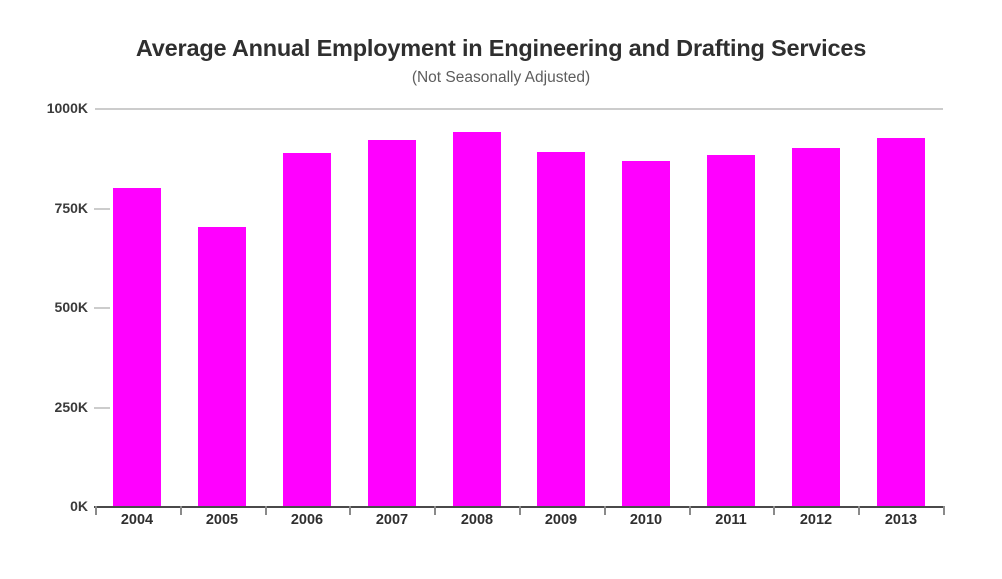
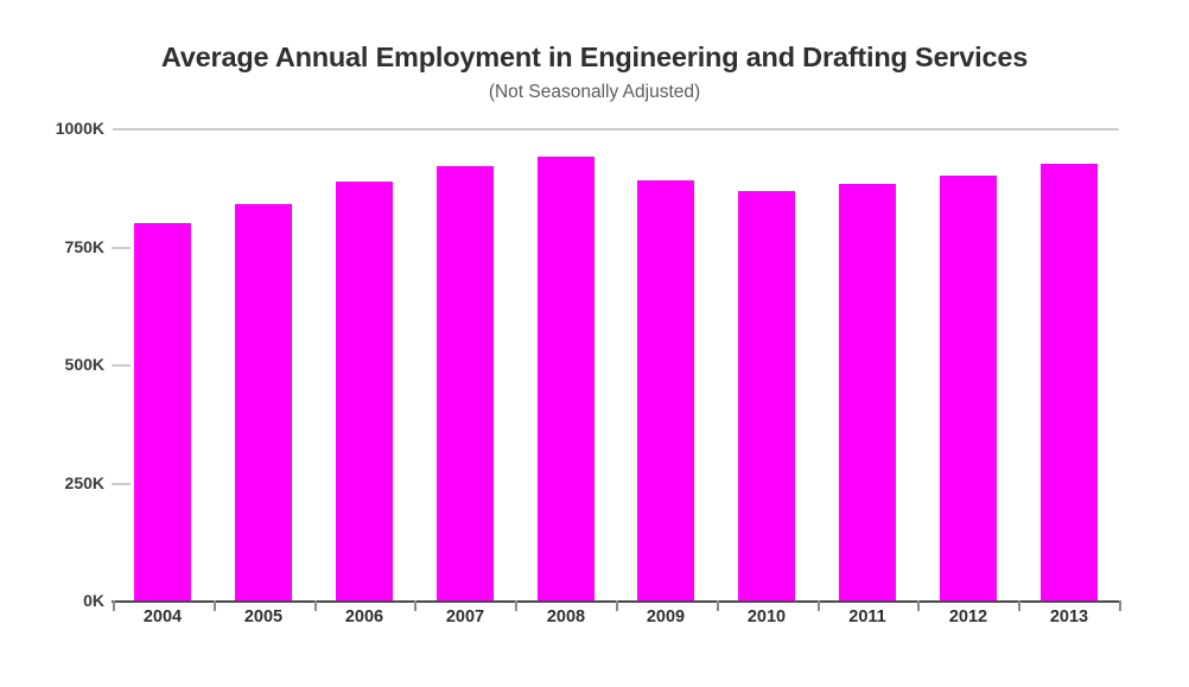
2005: 700K -> 840K
